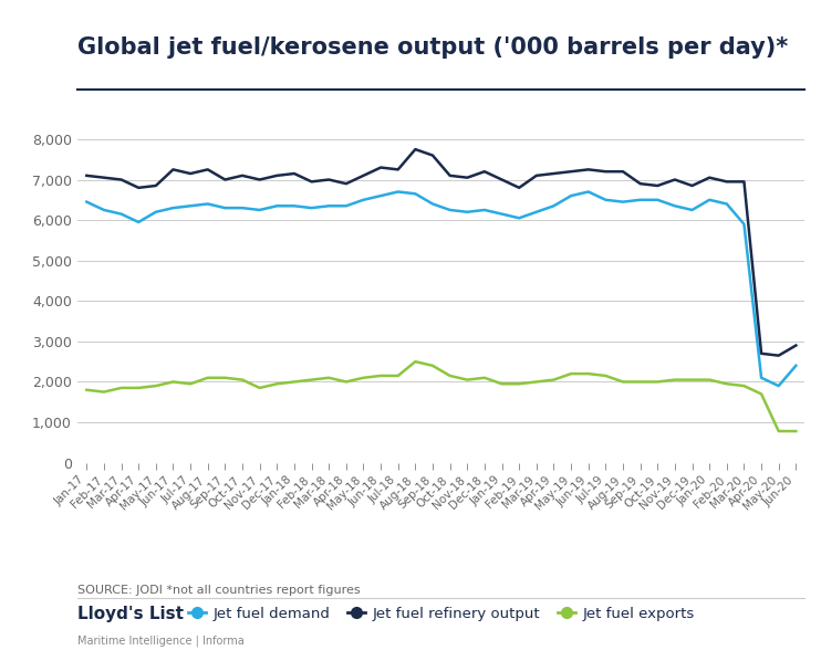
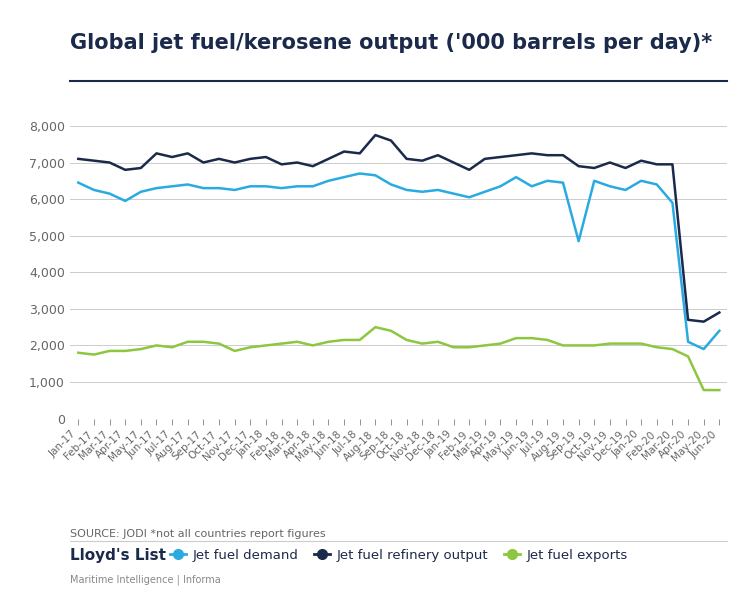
Jet fuel demand/Jun-19: 6,700 -> 6,350
Jet fuel demand/Sep-19: 6,500 -> 4,850
